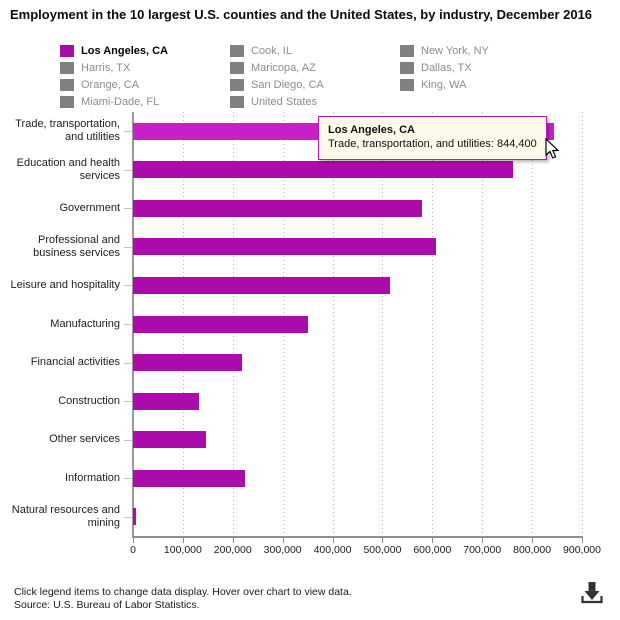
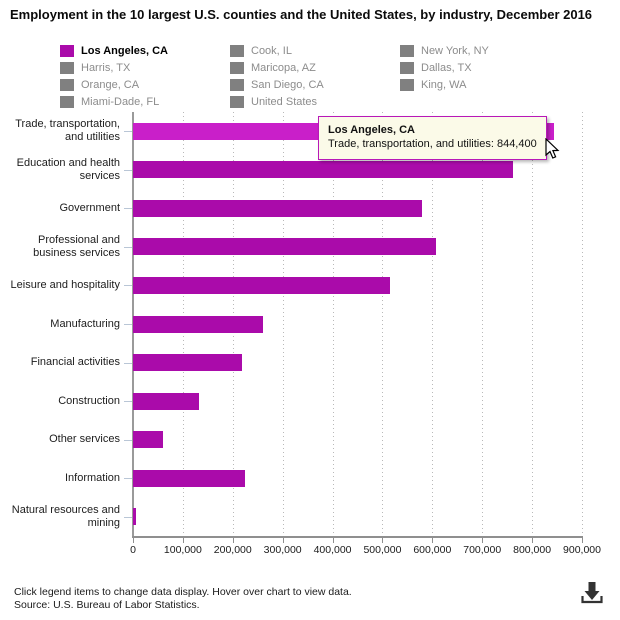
Manufacturing: 350000 -> 260000
Other services: 150000 -> 60000
